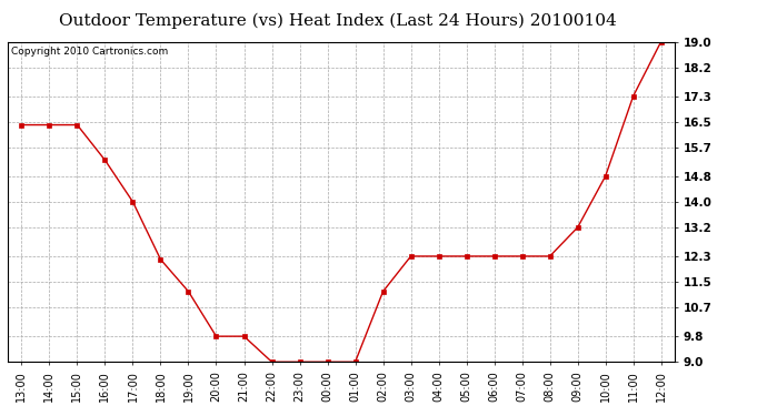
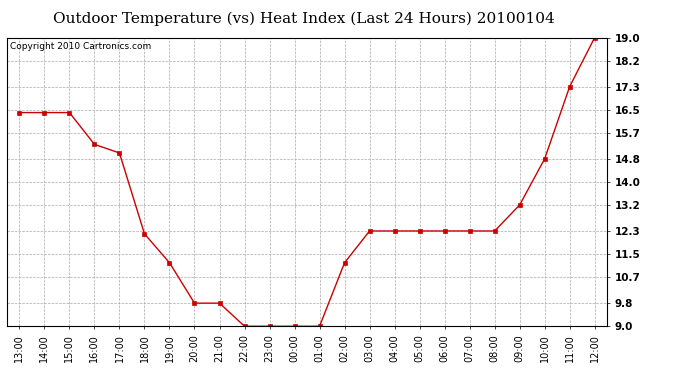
17:00: 14.0 -> 15.0
